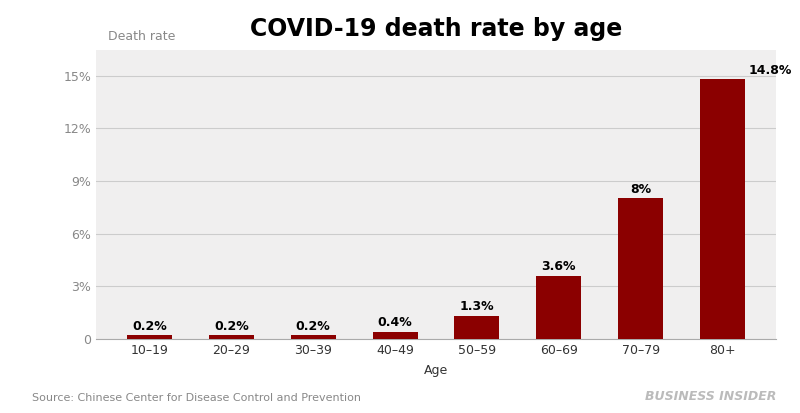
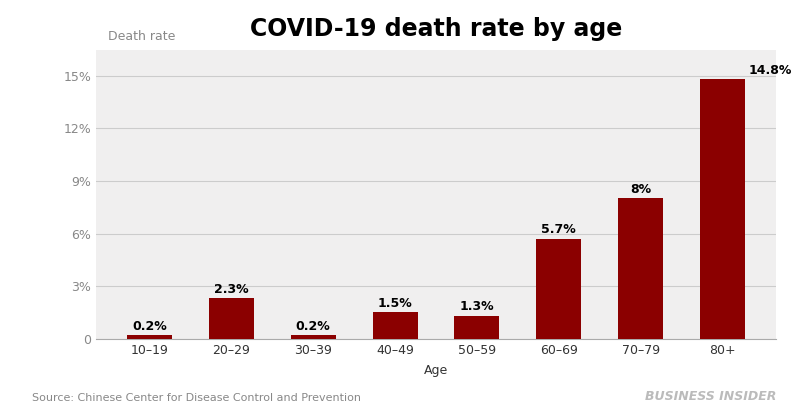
20–29: 0.2% -> 2.3%
40–49: 0.4% -> 1.5%
60–69: 3.6% -> 5.7%
